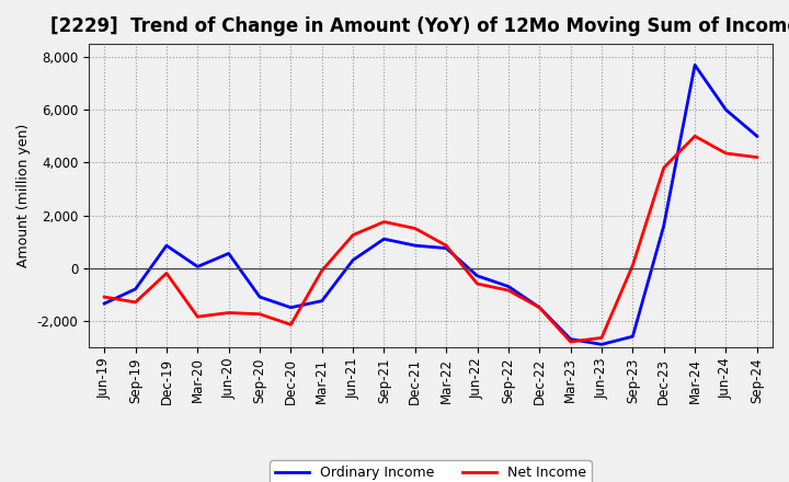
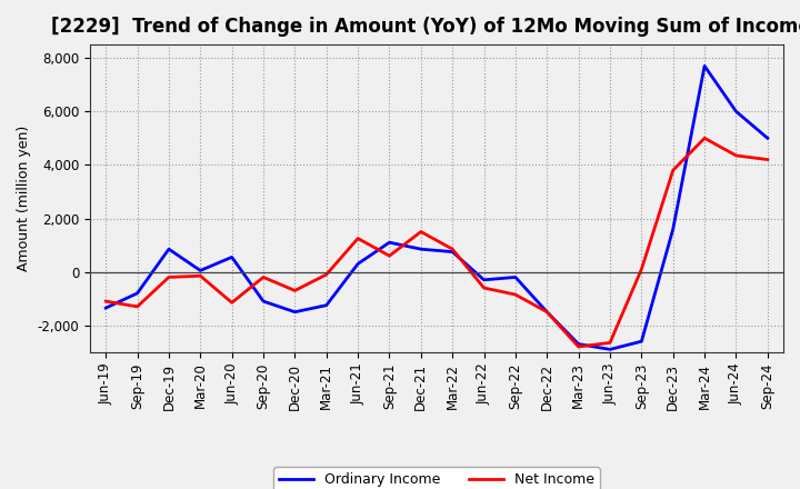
Net Income/Mar-20: -1,850 -> -150
Net Income/Jun-20: -1,700 -> -1,150
Net Income/Sep-20: -1,750 -> -200
Net Income/Dec-20: -2,150 -> -700
Net Income/Sep-21: 1,750 -> 600
Ordinary Income/Sep-22: -700 -> -200
